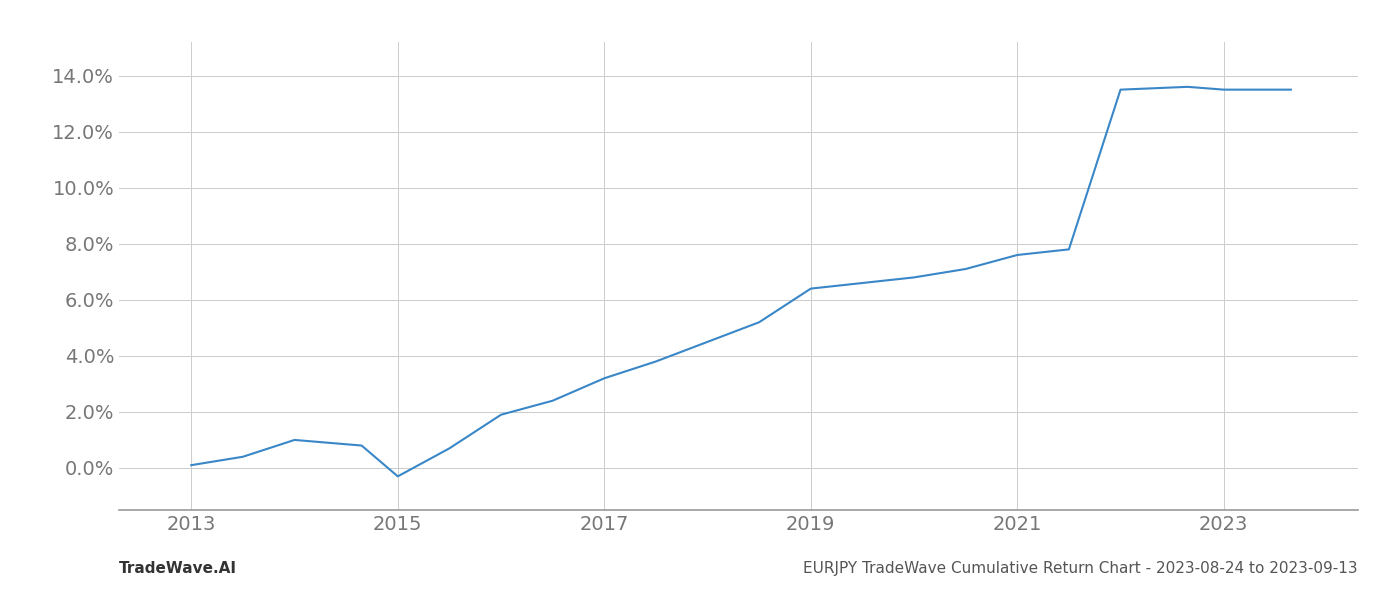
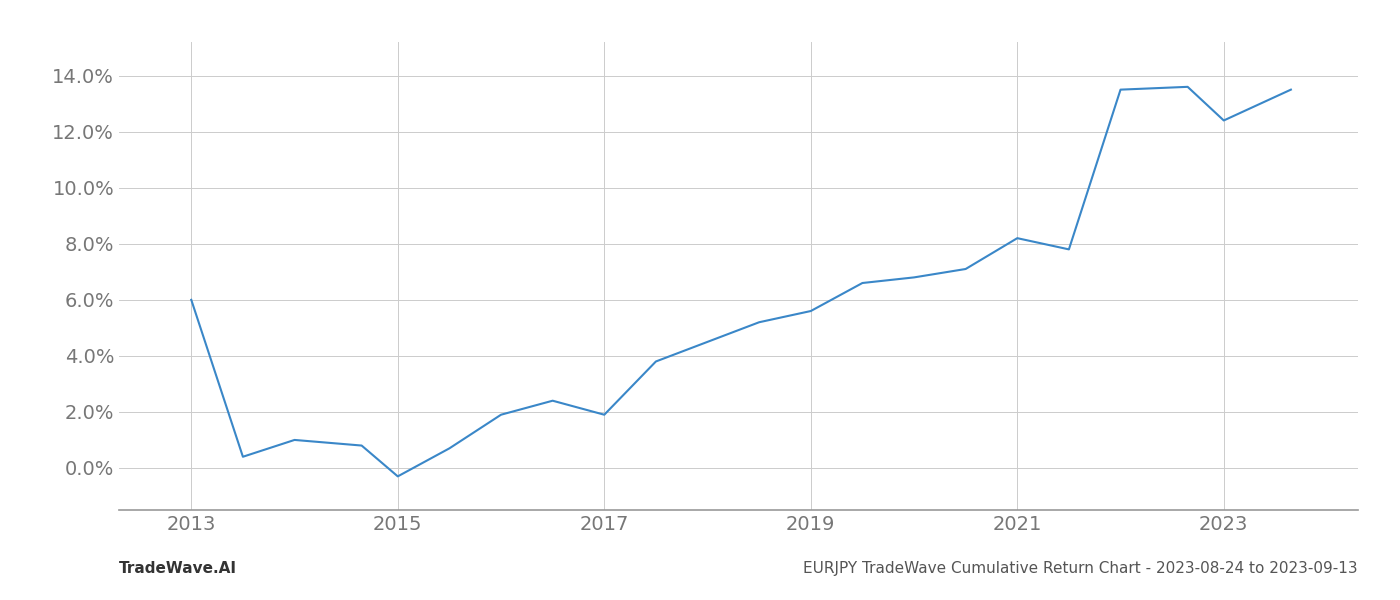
2013: 0.1% -> 6.0%
2017: 3.2% -> 1.9%
2019: 6.4% -> 5.6%
2021: 7.6% -> 8.2%
2023: 13.5% -> 12.4%
